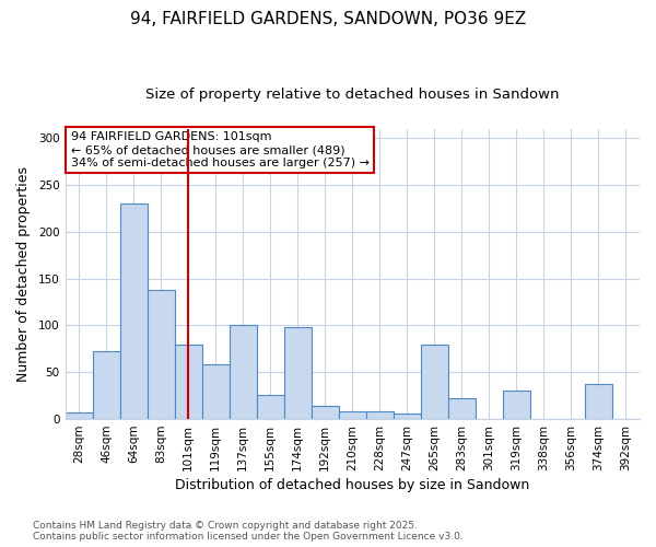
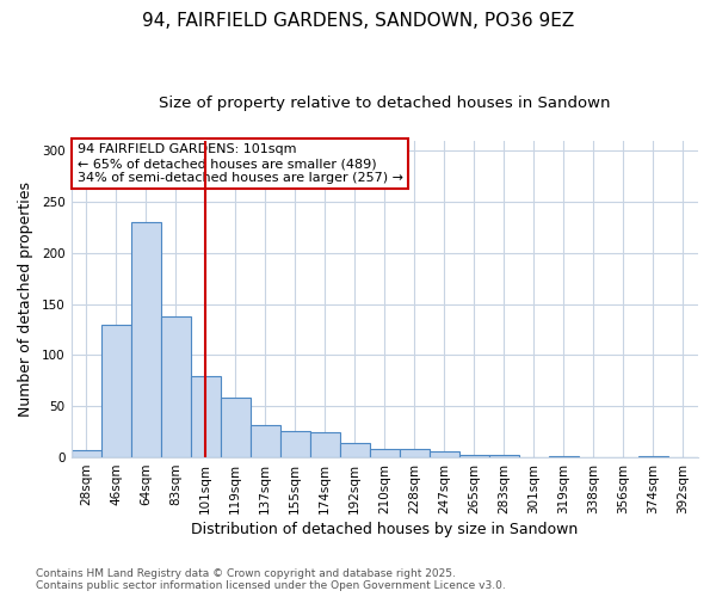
46sqm: 72 -> 130
137sqm: 100 -> 32
174sqm: 98 -> 25
265sqm: 80 -> 3
283sqm: 22 -> 2
319sqm: 30 -> 1
374sqm: 38 -> 1
